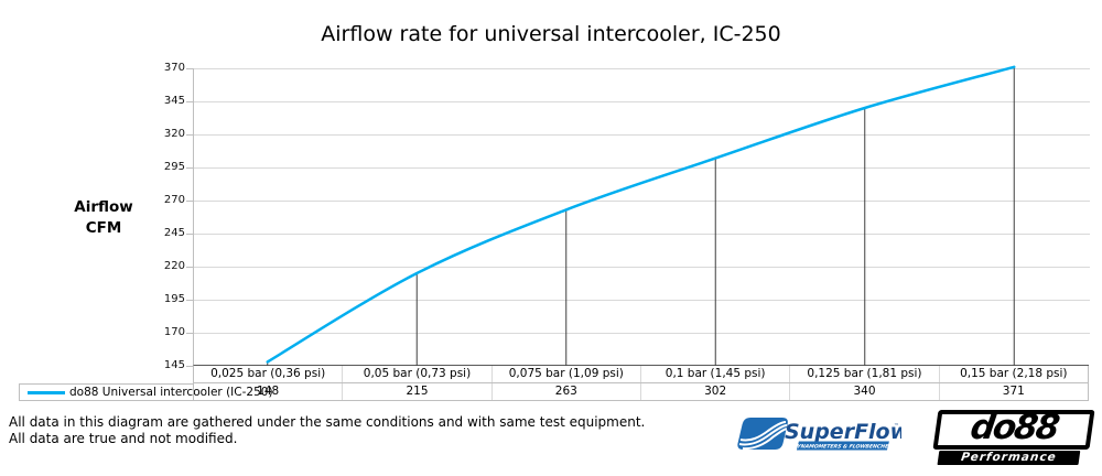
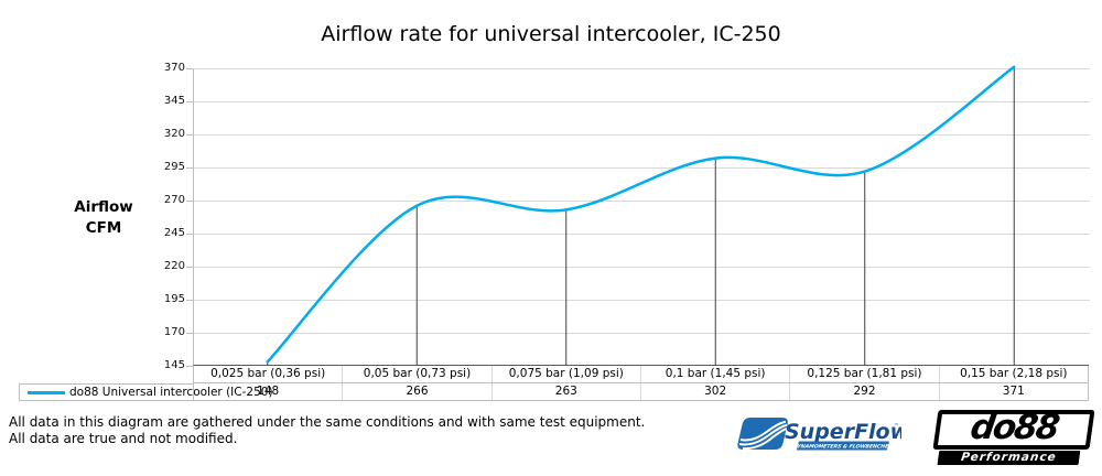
0,05 bar (0,73 psi): 215 -> 266
0,125 bar (1,81 psi): 340 -> 292
